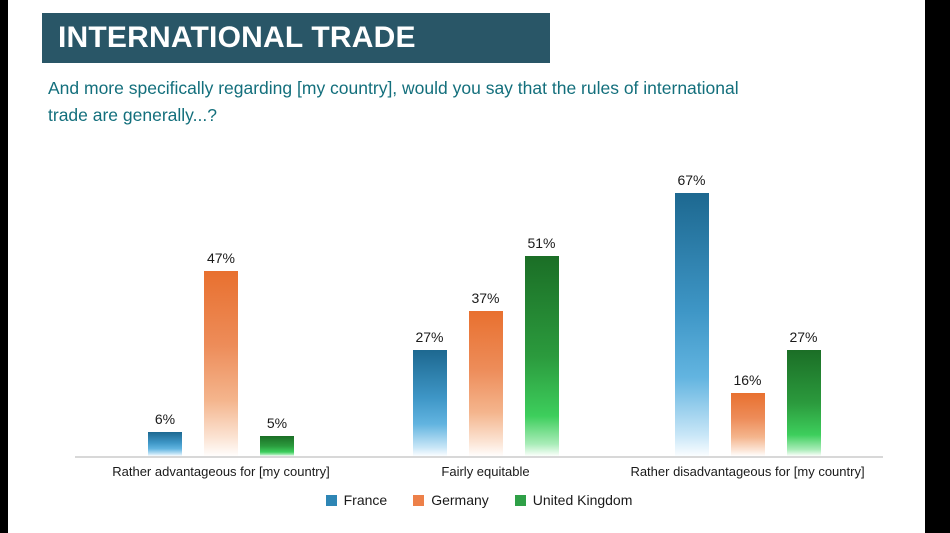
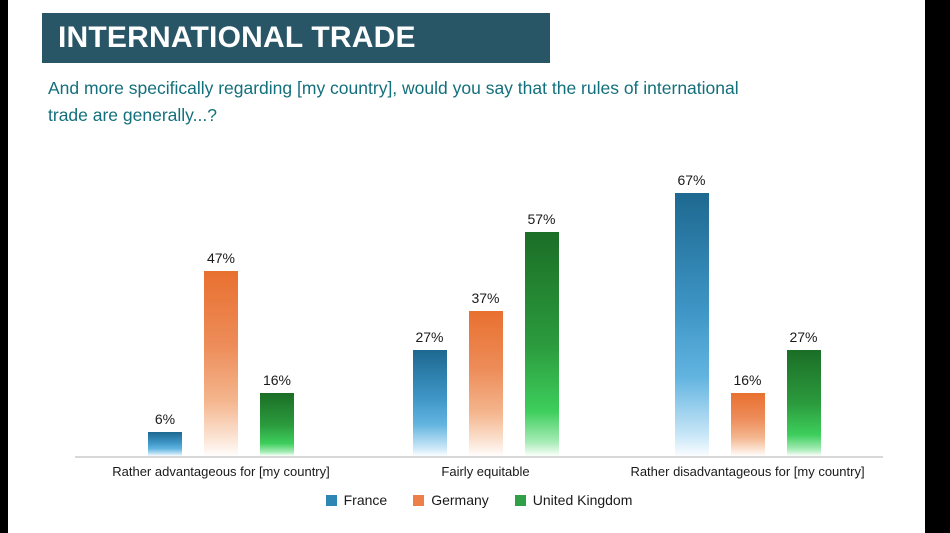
United Kingdom/Rather advantageous for [my country]: 5% -> 16%
United Kingdom/Fairly equitable: 51% -> 57%
